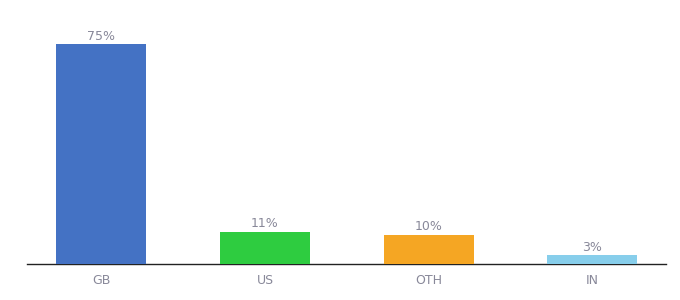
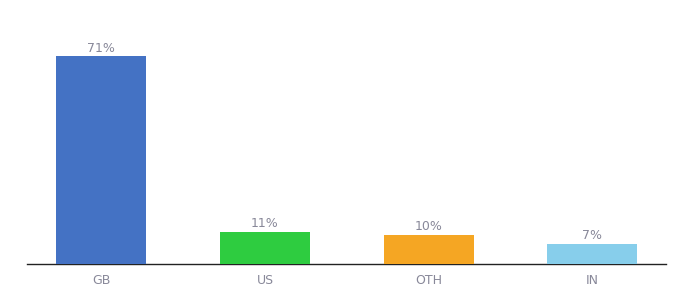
GB: 75% -> 71%
IN: 3% -> 7%
